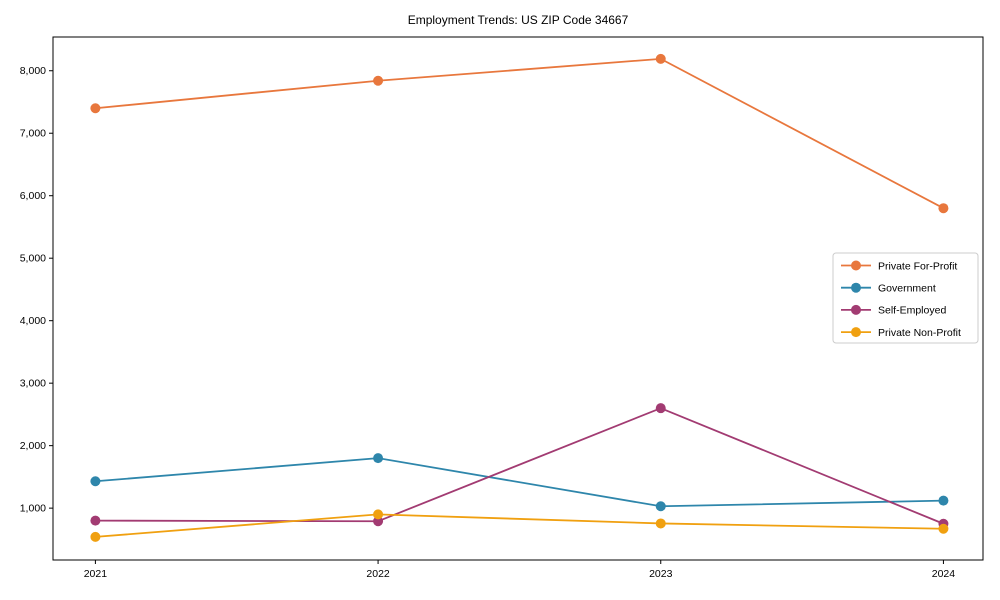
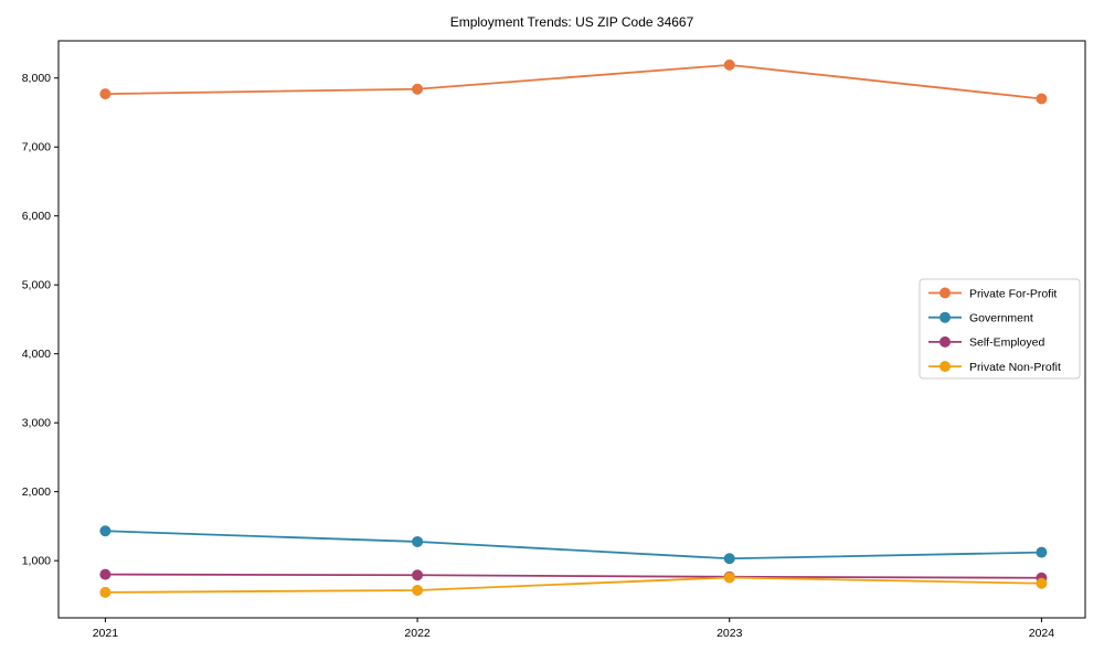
Private For-Profit/2021: 7400 -> 7800
Government/2022: 1800 -> 1300
Private Non-Profit/2022: 900 -> 600
Self-Employed/2023: 2600 -> 800
Private For-Profit/2024: 5800 -> 7700
